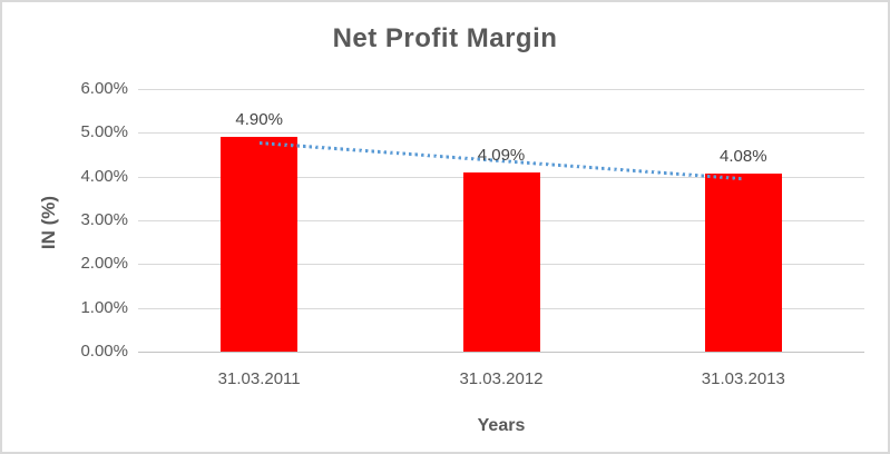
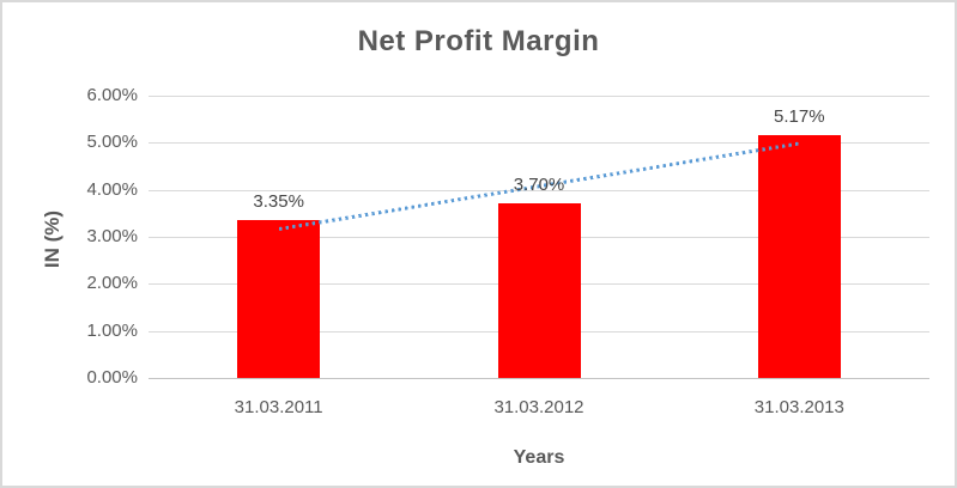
31.03.2011: 4.90% -> 3.35%
31.03.2012: 4.09% -> 3.70%
31.03.2013: 4.08% -> 5.17%
